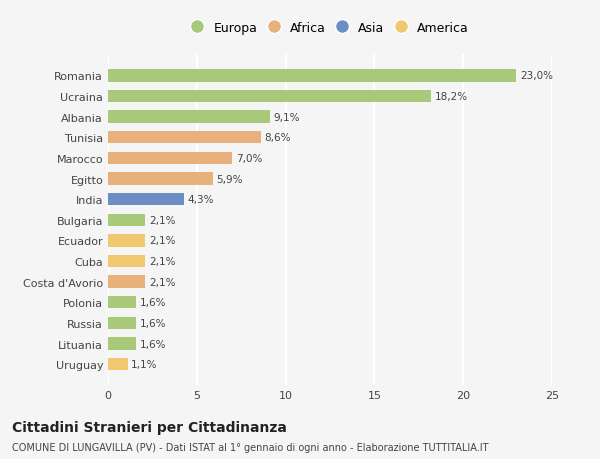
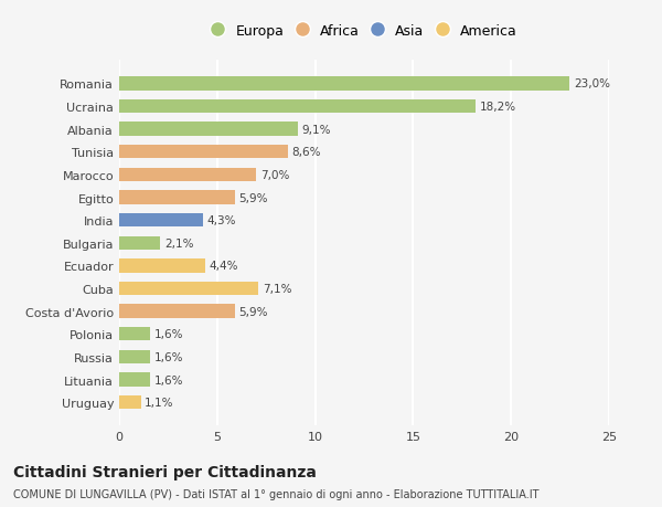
Ecuador: 2,1% -> 4,4%
Cuba: 2,1% -> 7,1%
Costa d'Avorio: 2,1% -> 5,9%
